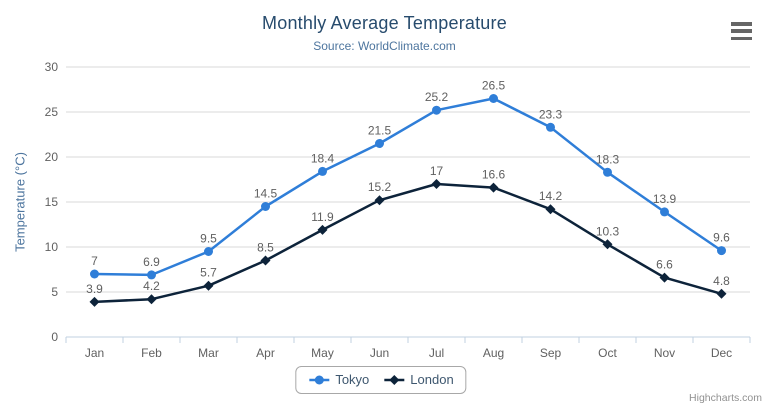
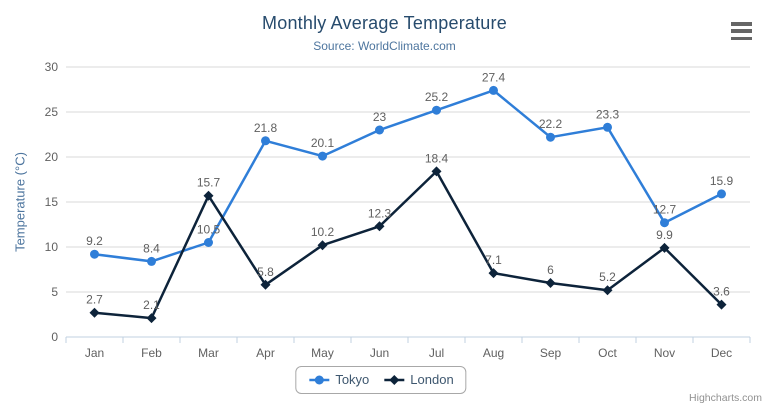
Tokyo/Jan: 7 -> 9.2
London/Jan: 3.9 -> 2.7
Tokyo/Feb: 6.9 -> 8.4
London/Feb: 4.2 -> 2.1
Tokyo/Mar: 9.5 -> 10.5
London/Mar: 5.7 -> 15.7
Tokyo/Apr: 14.5 -> 21.8
London/Apr: 8.5 -> 5.8
Tokyo/May: 18.4 -> 20.1
London/May: 11.9 -> 10.2
Tokyo/Jun: 21.5 -> 23
London/Jun: 15.2 -> 12.3
London/Jul: 17 -> 18.4
Tokyo/Aug: 26.5 -> 27.4
London/Aug: 16.6 -> 7.1
Tokyo/Sep: 23.3 -> 22.2
London/Sep: 14.2 -> 6
Tokyo/Oct: 18.3 -> 23.3
London/Oct: 10.3 -> 5.2
Tokyo/Nov: 13.9 -> 12.7
London/Nov: 6.6 -> 9.9
Tokyo/Dec: 9.6 -> 15.9
London/Dec: 4.8 -> 3.6
